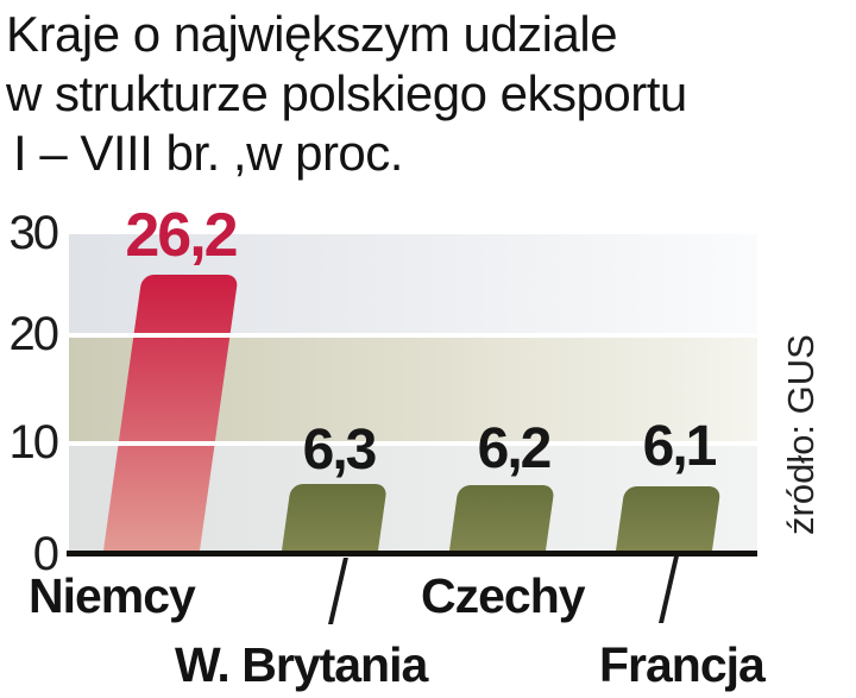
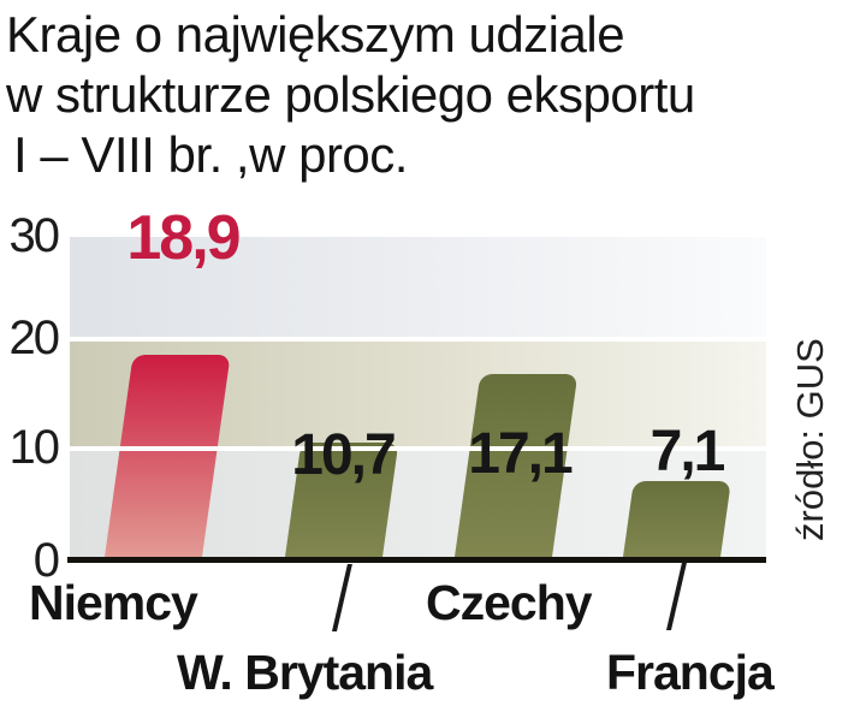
Niemcy: 26,2 -> 18,9
W. Brytania: 6,3 -> 10,7
Czechy: 6,2 -> 17,1
Francja: 6,1 -> 7,1
